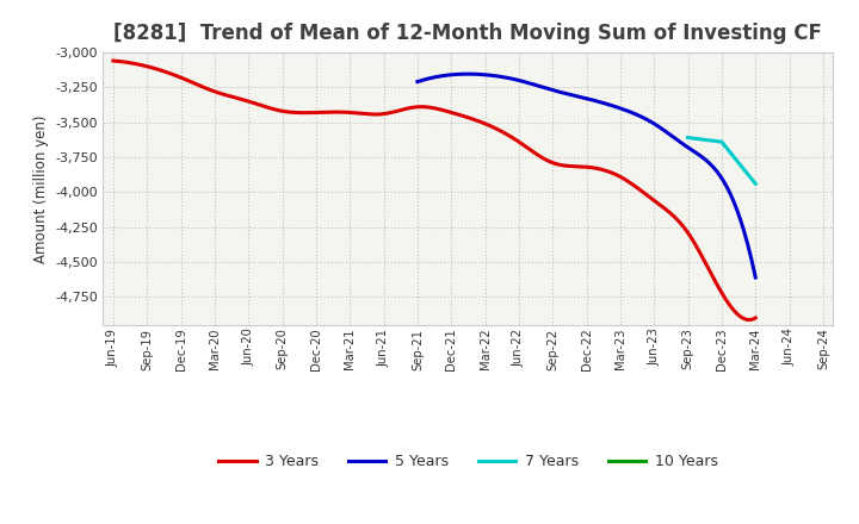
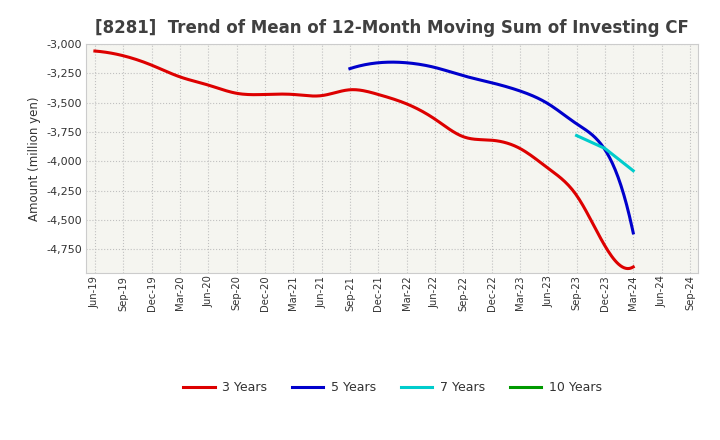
7 Years/Sep-23: -3,610 -> -3,780
7 Years/Dec-23: -3,640 -> -3,890
7 Years/Mar-24: -3,940 -> -4,080
